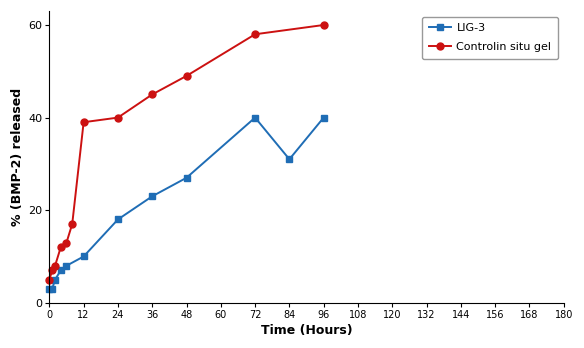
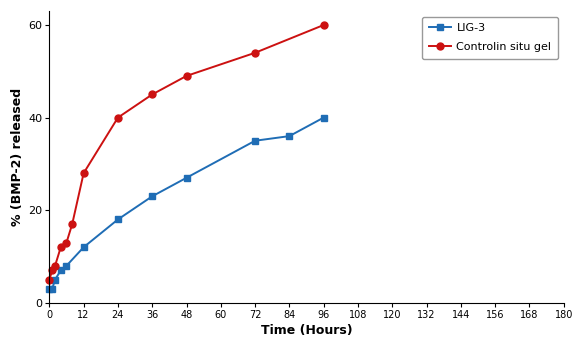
LIG-3/12: 10 -> 12
Controlin situ gel/12: 39 -> 28
LIG-3/72: 40 -> 35
Controlin situ gel/72: 58 -> 54
LIG-3/84: 31 -> 36
